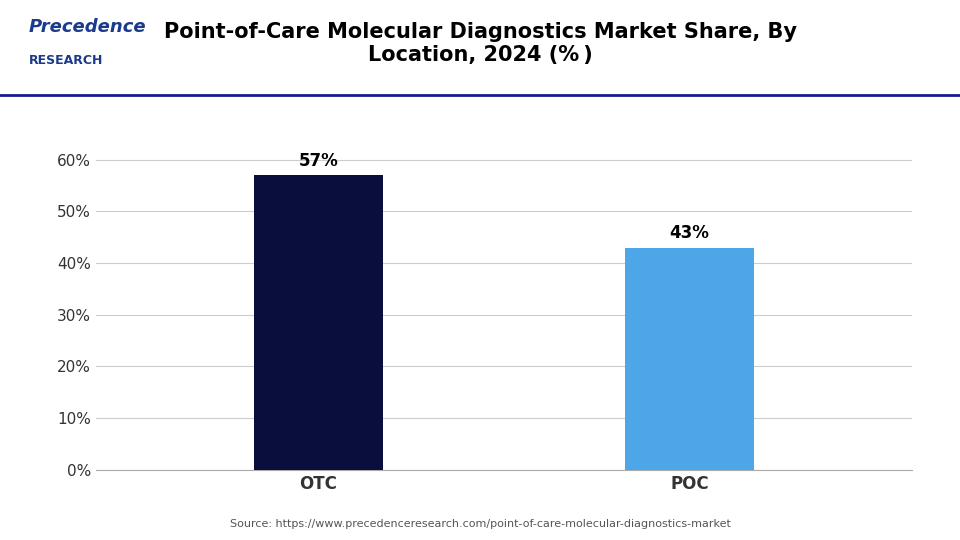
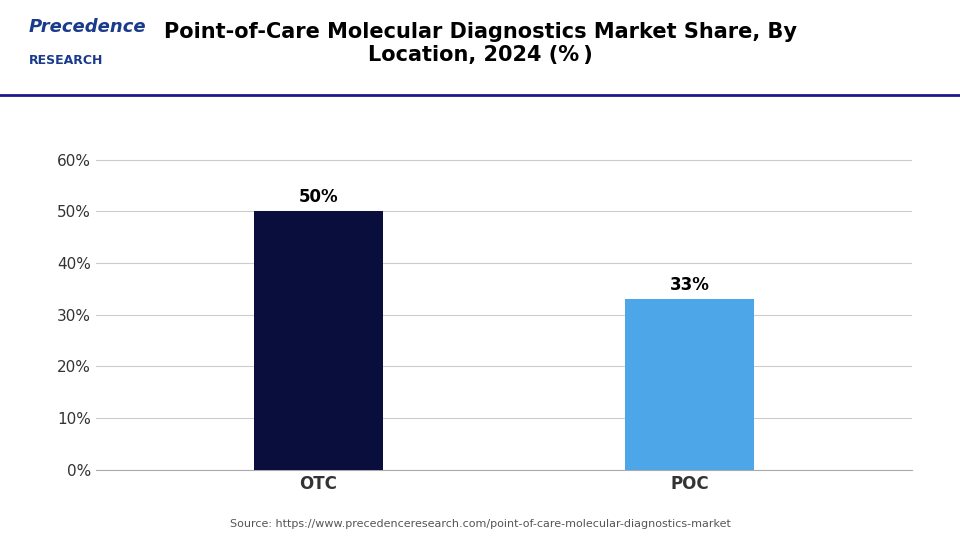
OTC: 57% -> 50%
POC: 43% -> 33%
